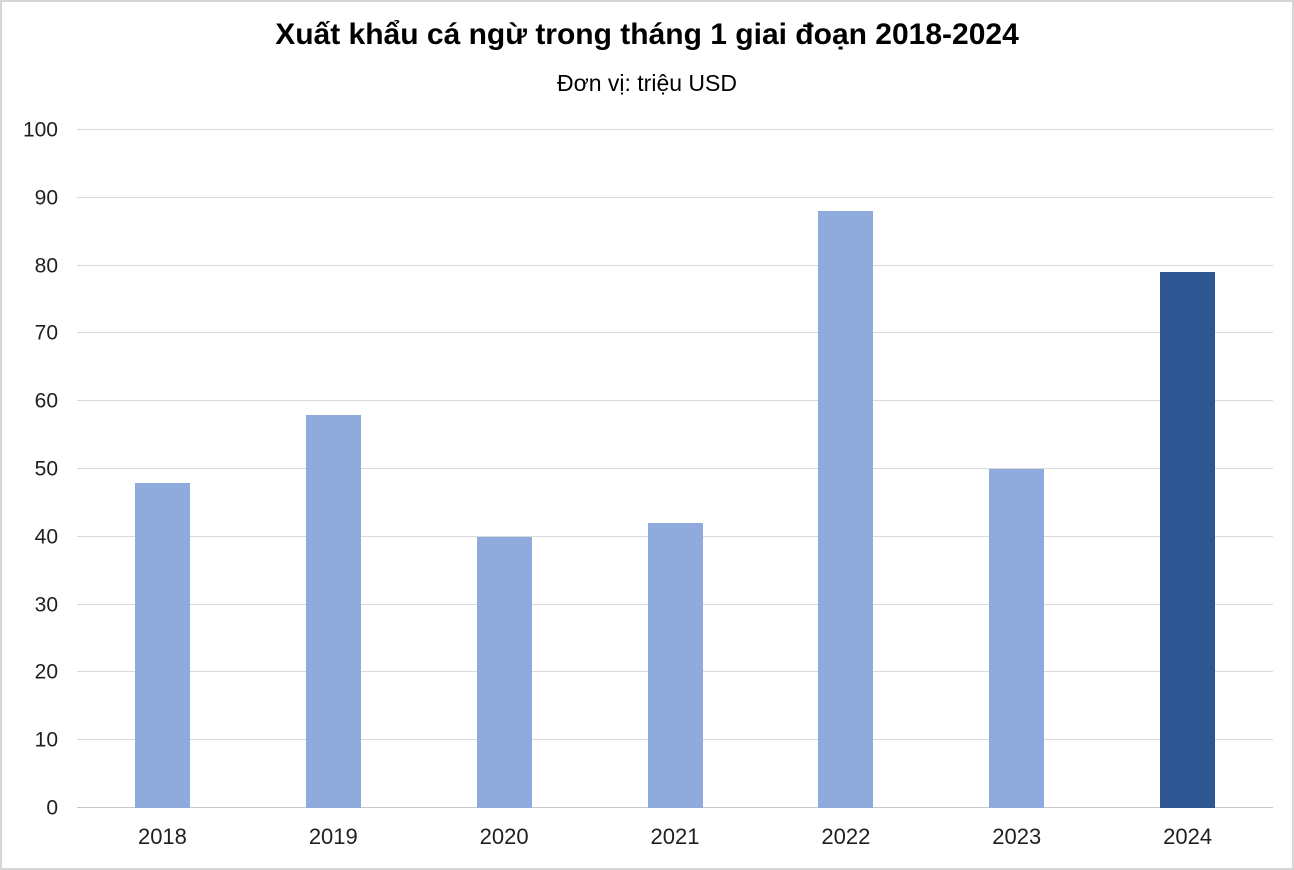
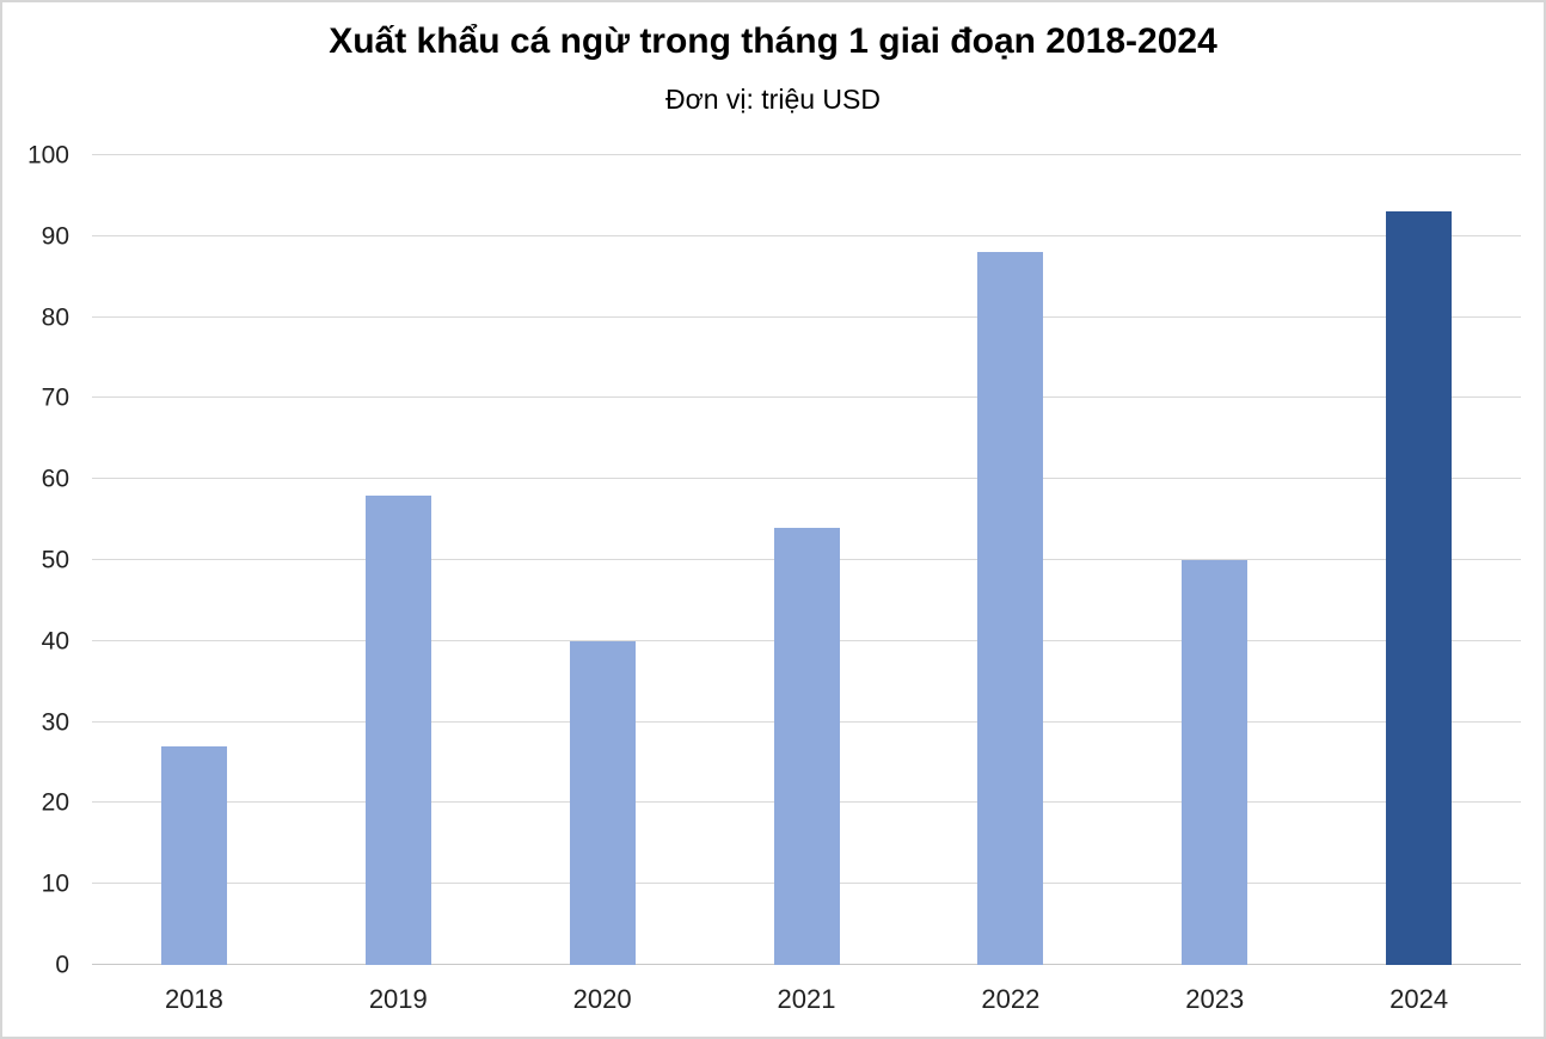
2018: 48 -> 27
2021: 42 -> 54
2024: 79 -> 93
